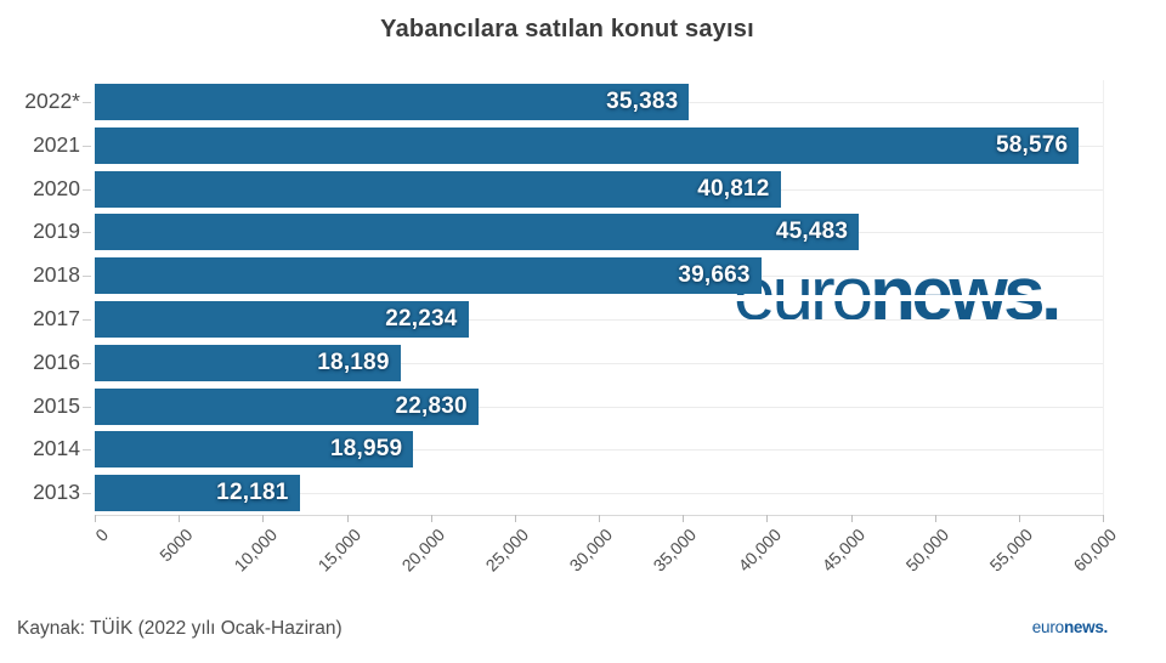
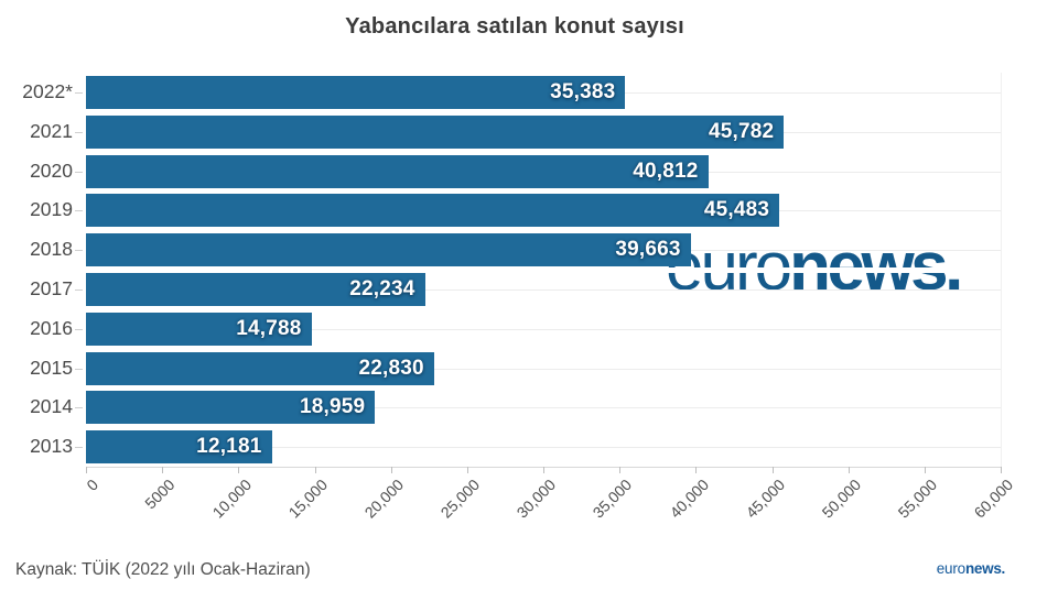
2021: 58,576 -> 45,782
2016: 18,189 -> 14,788
